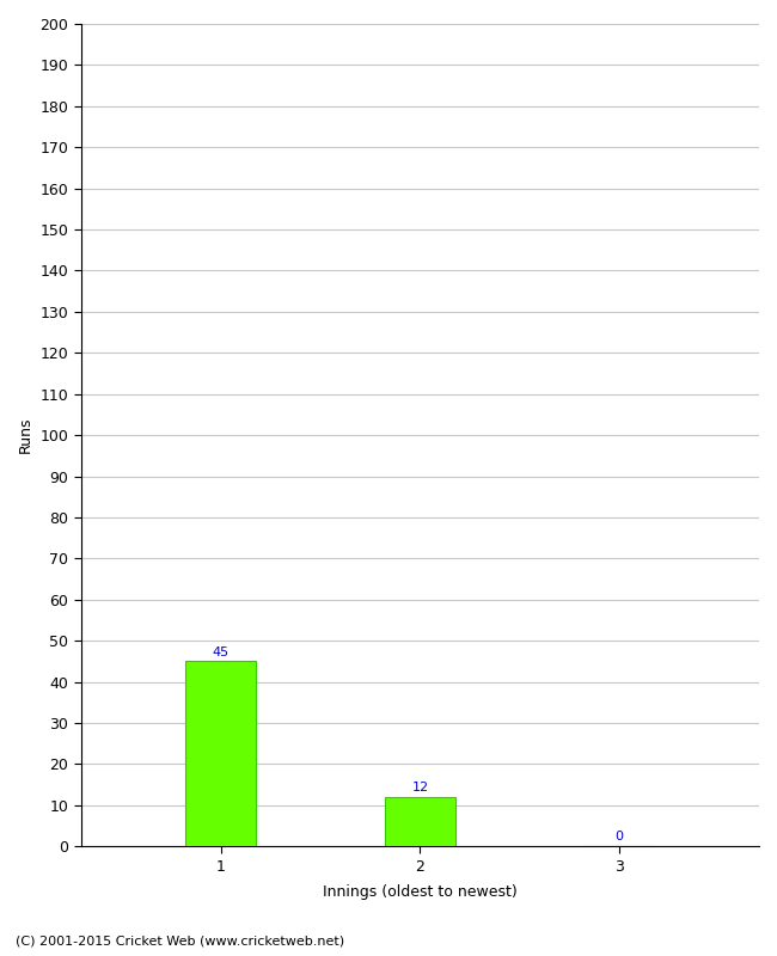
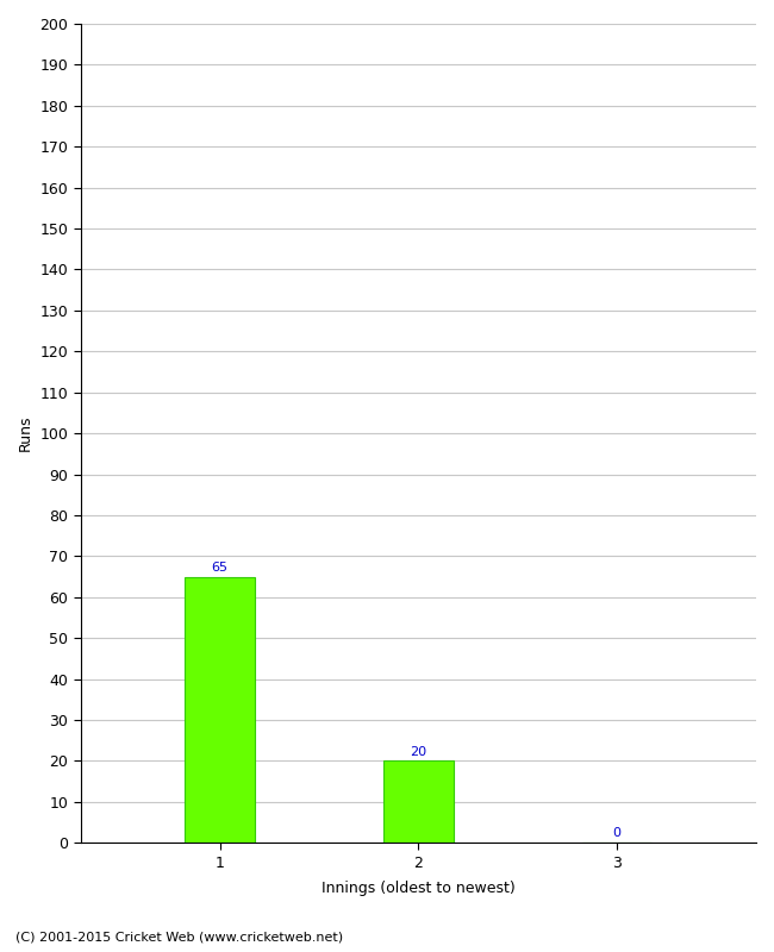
1: 45 -> 65
2: 12 -> 20
